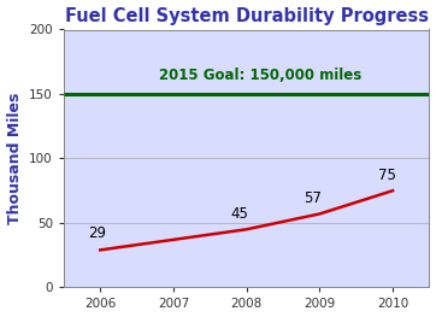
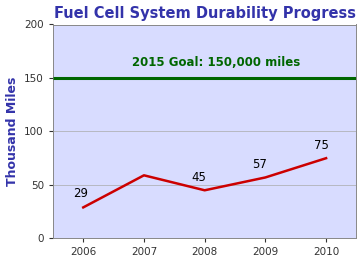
2007: 37 -> 59
